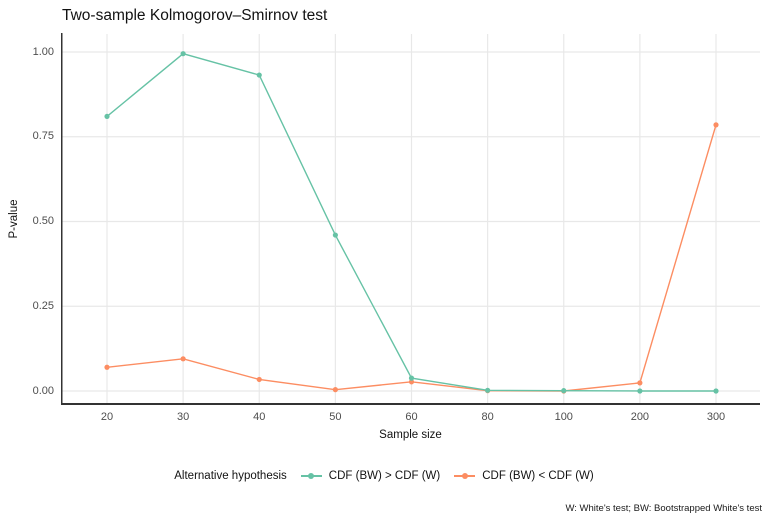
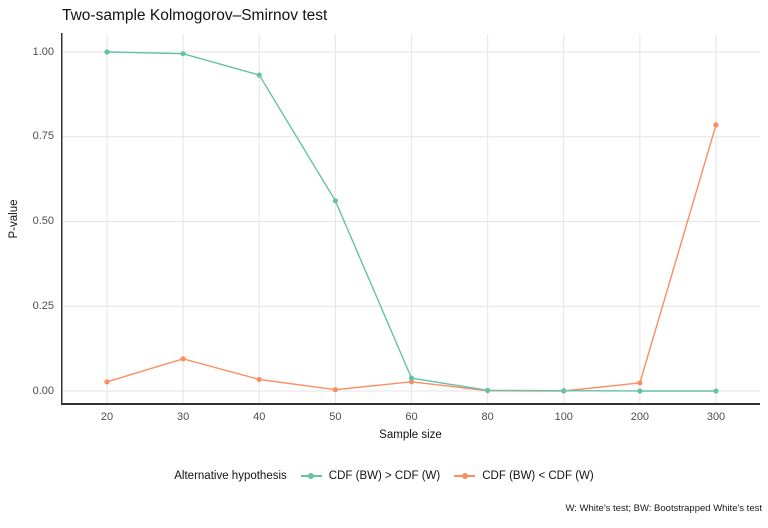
CDF (BW) > CDF (W)/20: 0.81 -> 1.00
CDF (BW) < CDF (W)/20: 0.07 -> 0.03
CDF (BW) > CDF (W)/50: 0.46 -> 0.56
